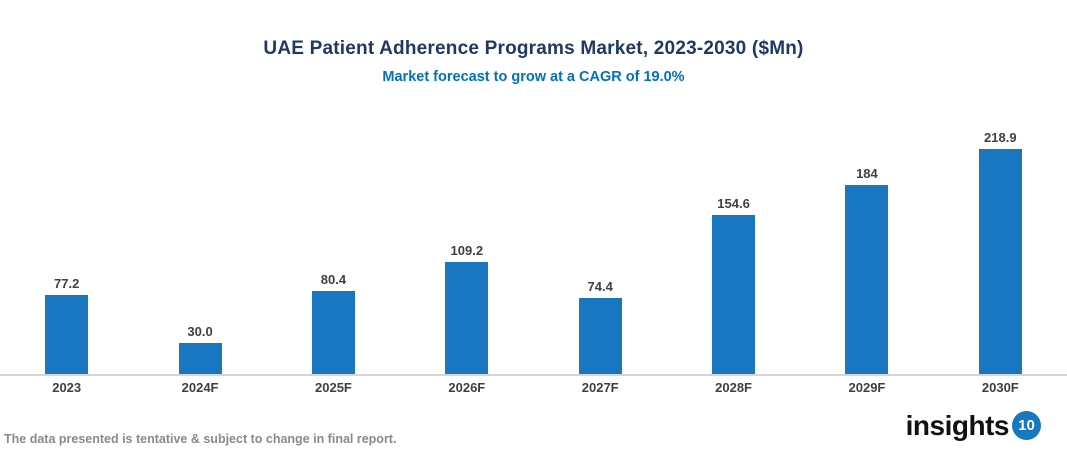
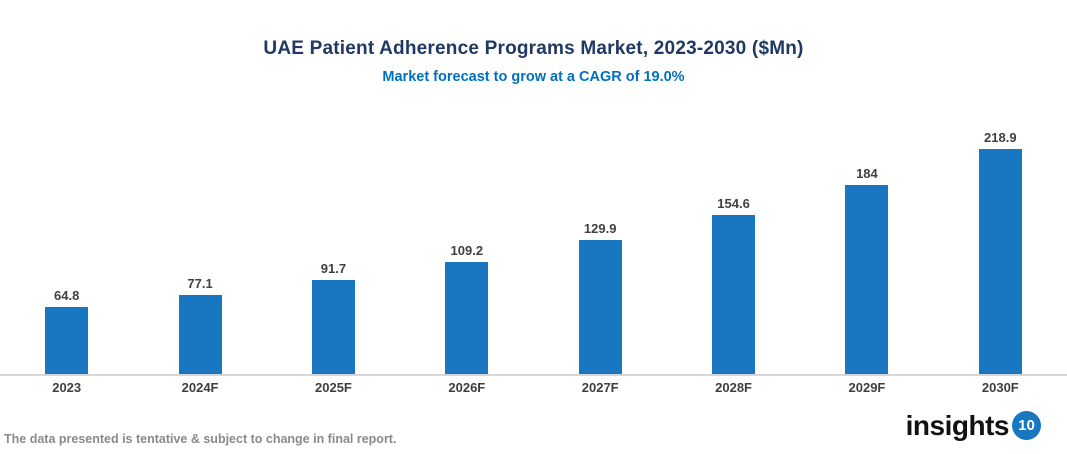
2023: 77.2 -> 64.8
2024F: 30.0 -> 77.1
2025F: 80.4 -> 91.7
2027F: 74.4 -> 129.9
